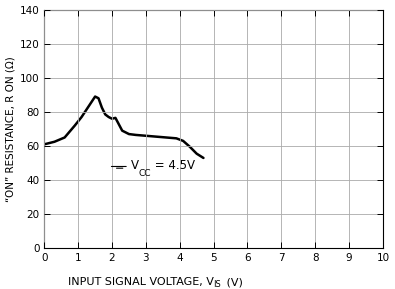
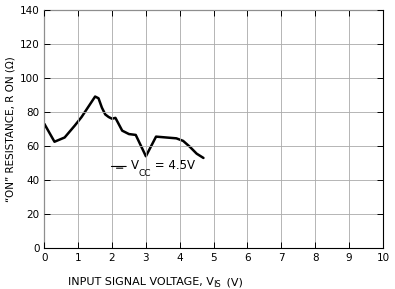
0: 61 -> 73
3: 66 -> 54
